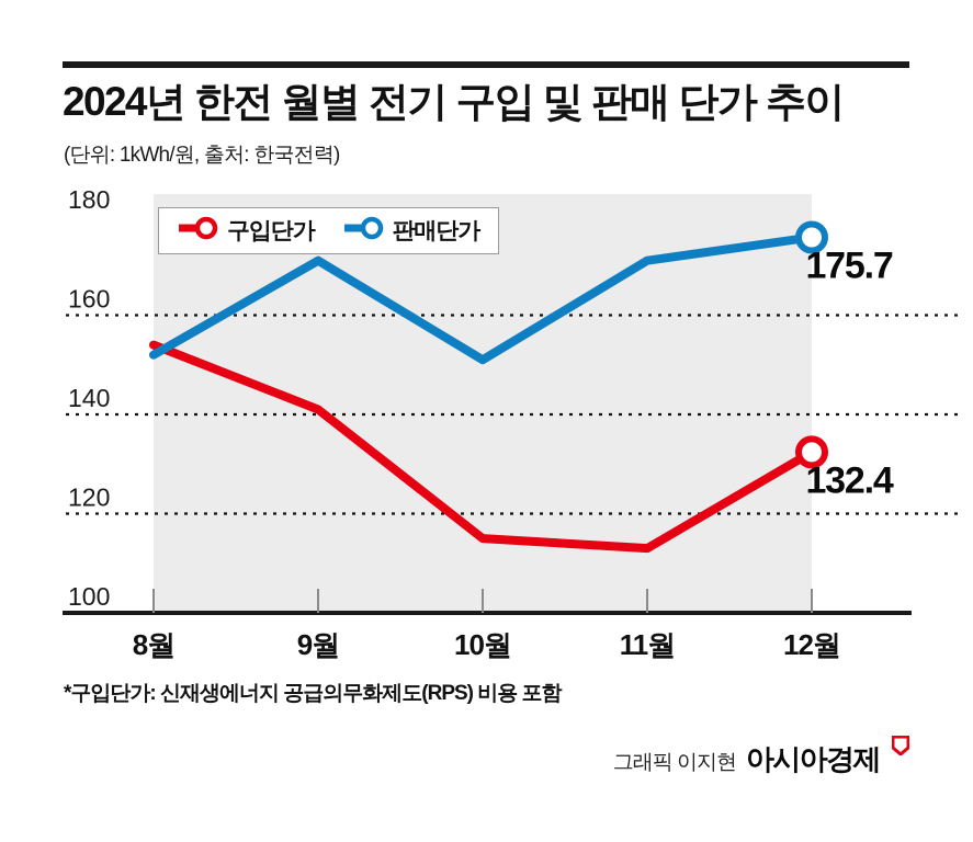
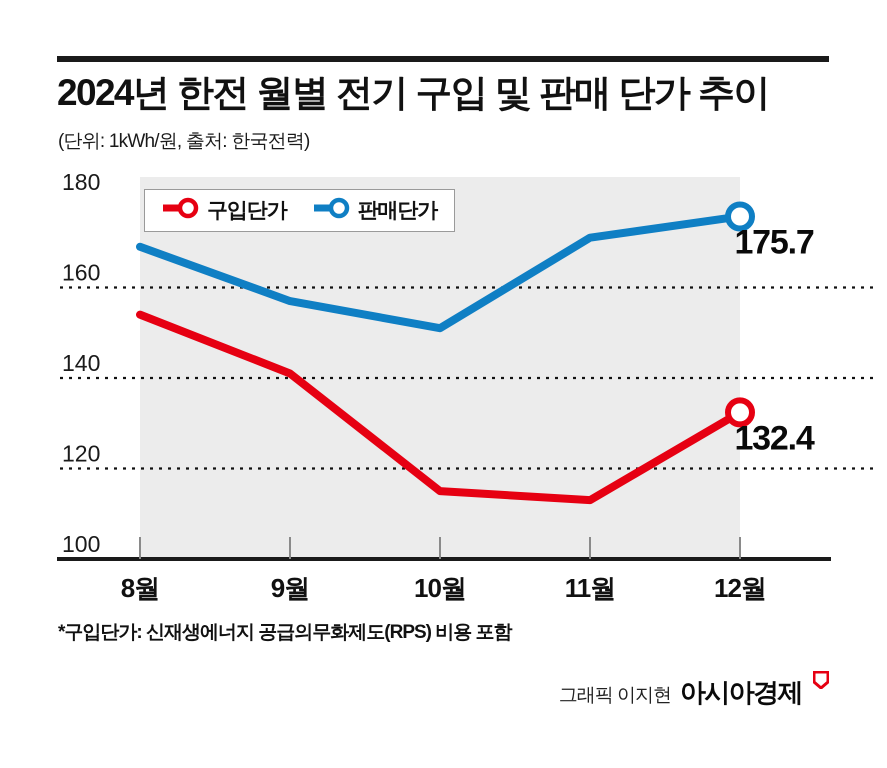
판매단가/8월: 152 -> 169
판매단가/9월: 171 -> 157
